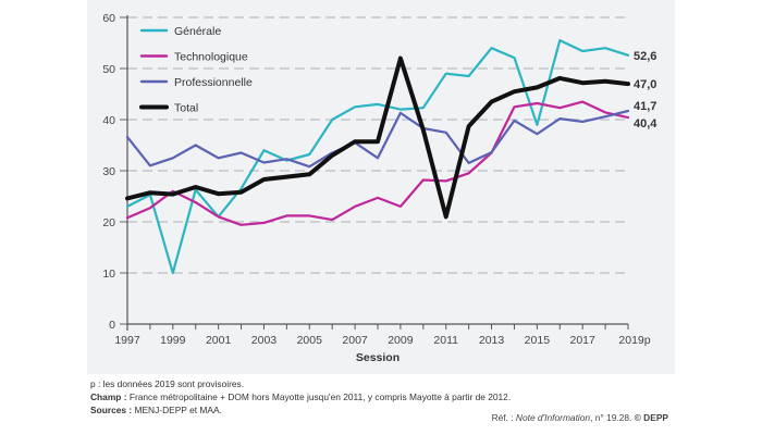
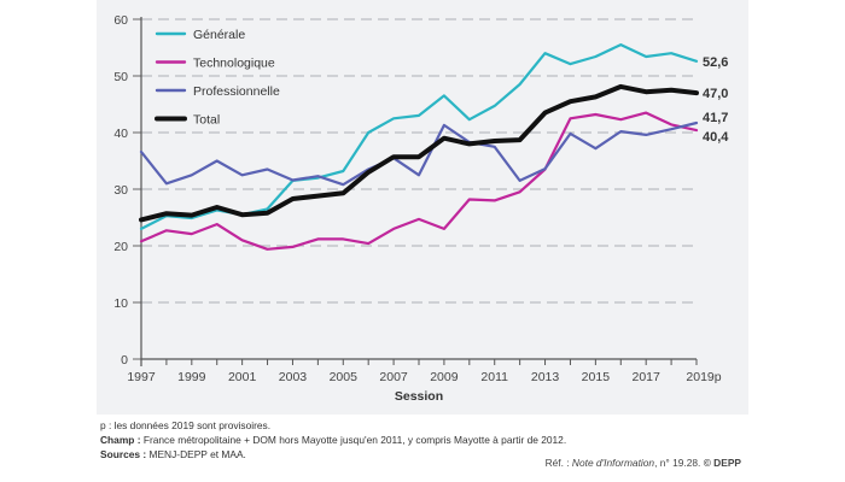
Générale/1999: 10 -> 25
Technologique/1999: 26 -> 22
Générale/2001: 21 -> 26
Générale/2003: 34 -> 32
Générale/2009: 42 -> 46
Total/2009: 52 -> 39
Générale/2011: 49 -> 45
Total/2011: 21 -> 38
Générale/2015: 39 -> 53
